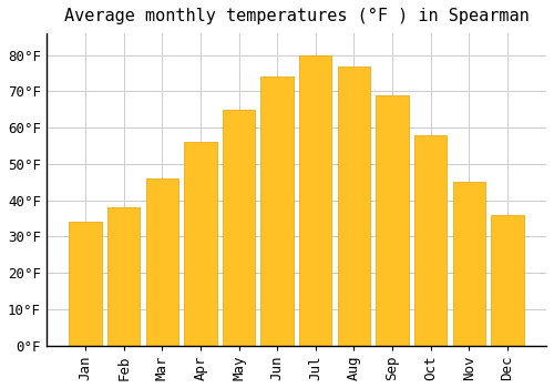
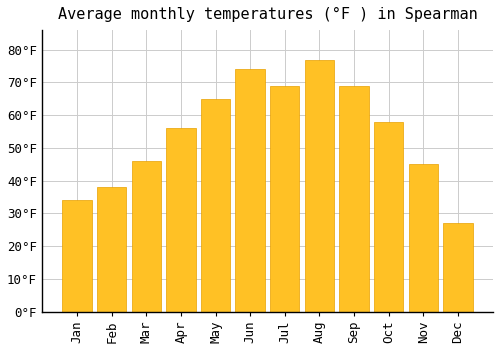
Jul: 80°F -> 69°F
Dec: 36°F -> 27°F
